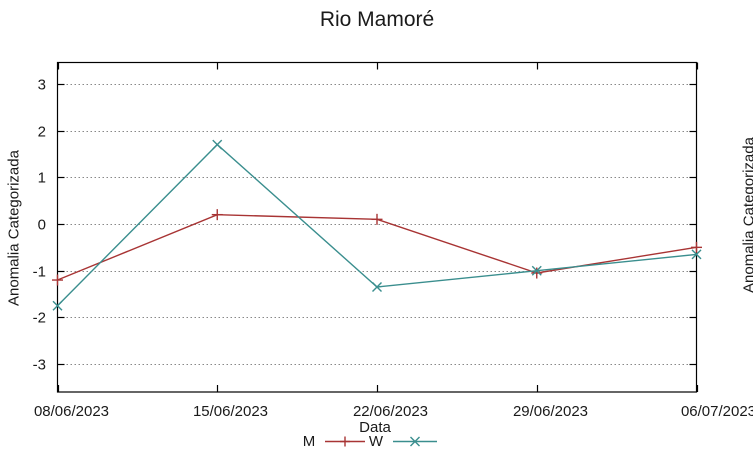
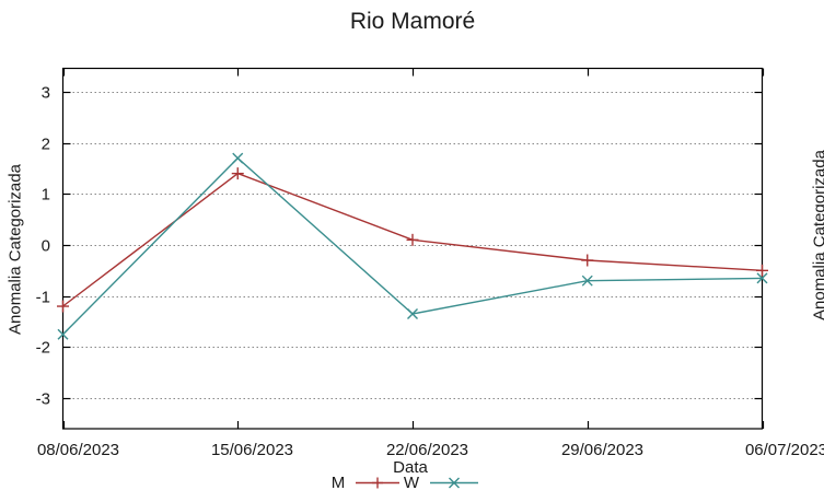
M/15/06/2023: 0.2 -> 1.4
M/29/06/2023: -1.1 -> -0.3
W/29/06/2023: -1.0 -> -0.7
